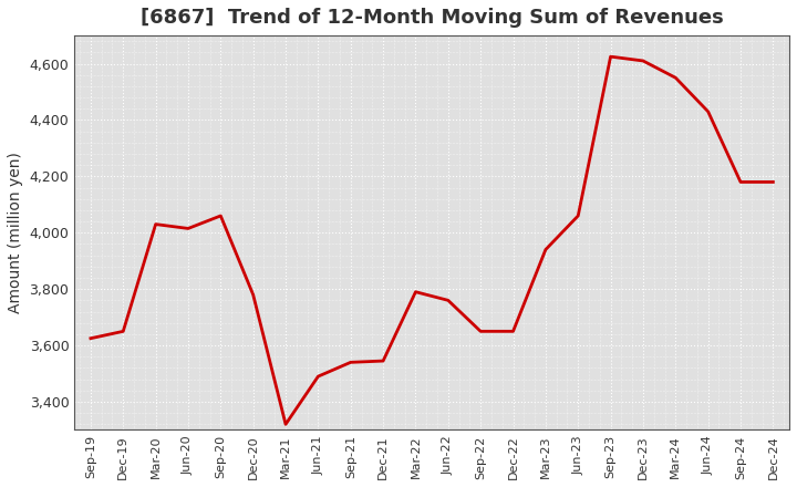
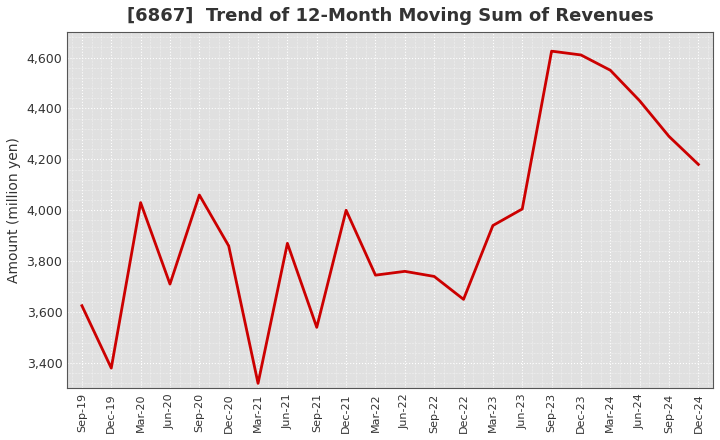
Dec-19: 3,650 -> 3,380
Jun-20: 4,015 -> 3,710
Dec-20: 3,780 -> 3,860
Jun-21: 3,490 -> 3,870
Dec-21: 3,545 -> 4,000
Mar-22: 3,790 -> 3,745
Sep-22: 3,650 -> 3,740
Jun-23: 4,060 -> 4,005
Sep-24: 4,180 -> 4,290
